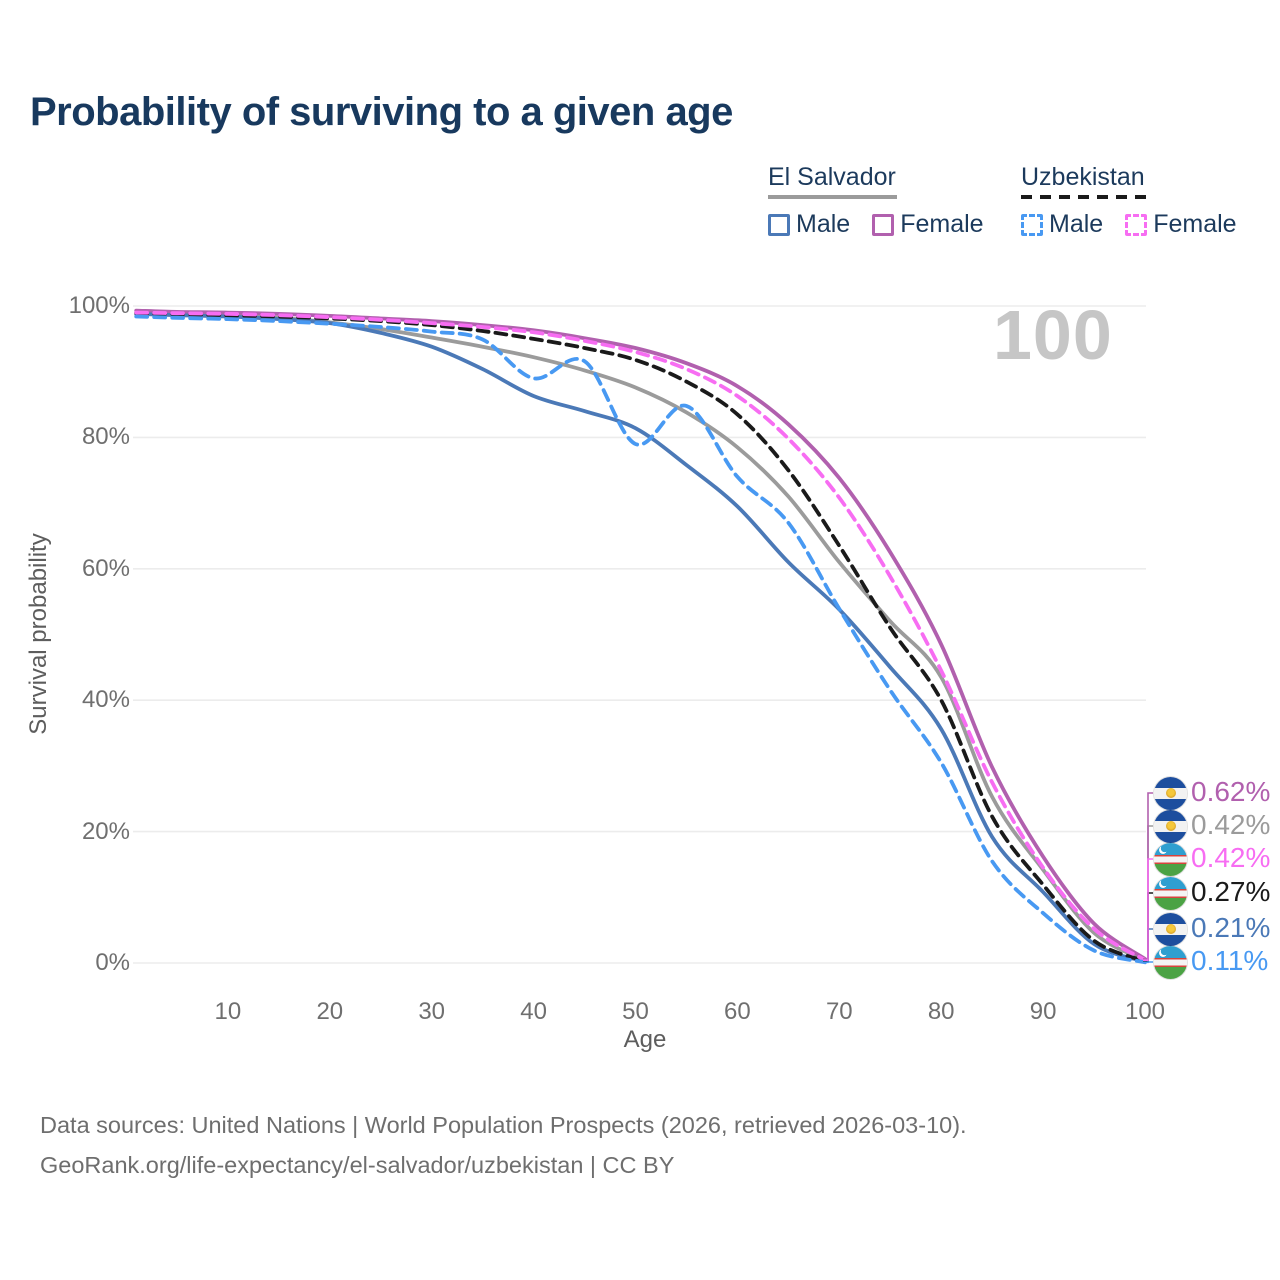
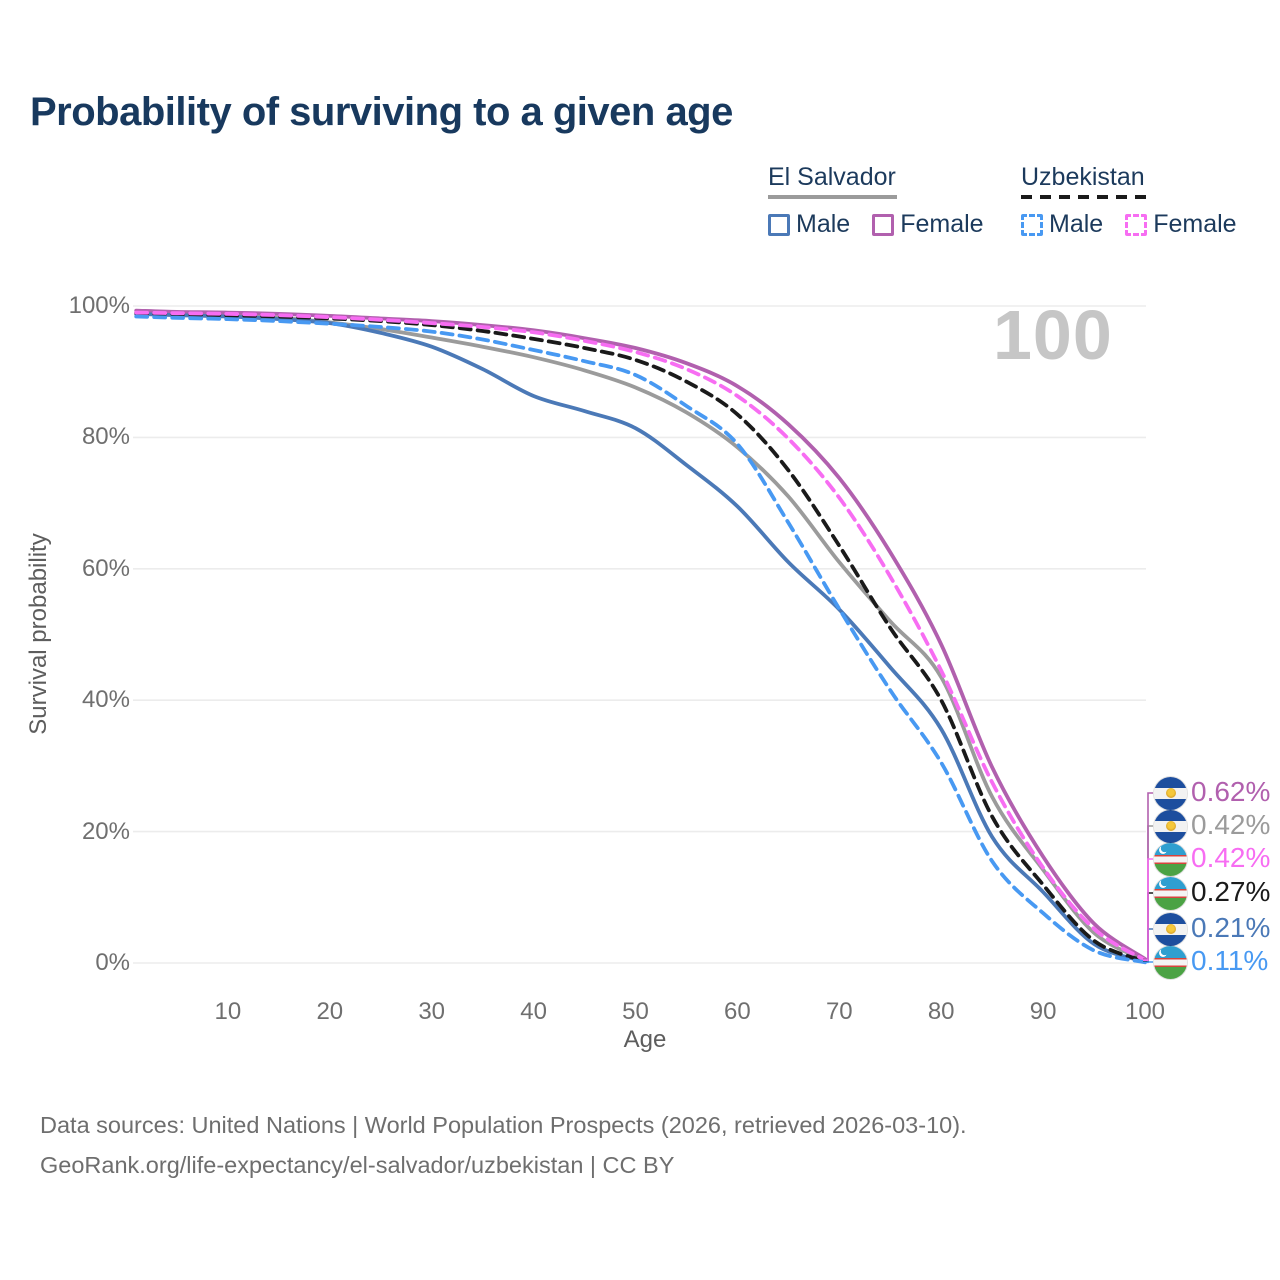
Uzbekistan Male/40: 89% -> 93%
Uzbekistan Male/50: 79% -> 90%
Uzbekistan Male/60: 74% -> 79%
